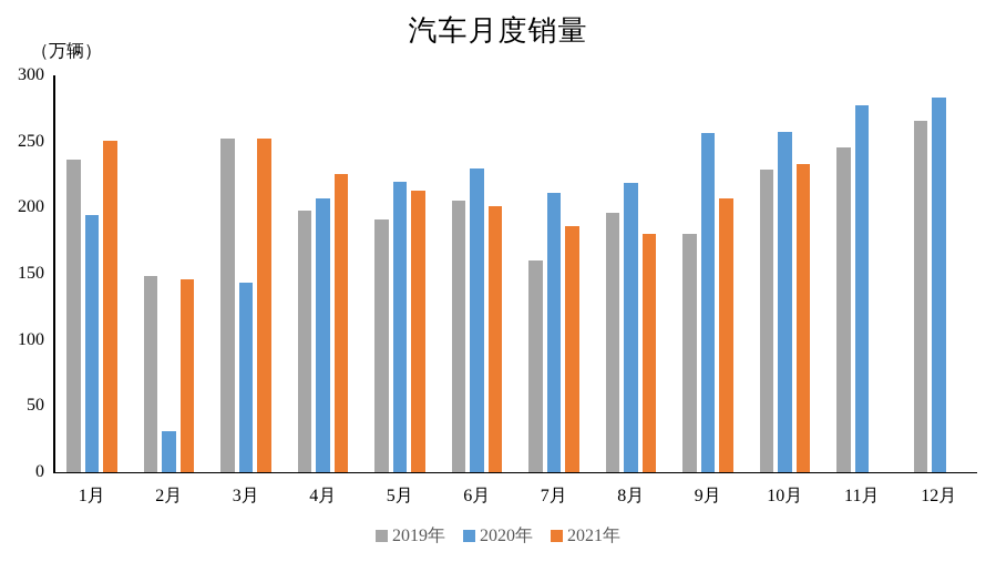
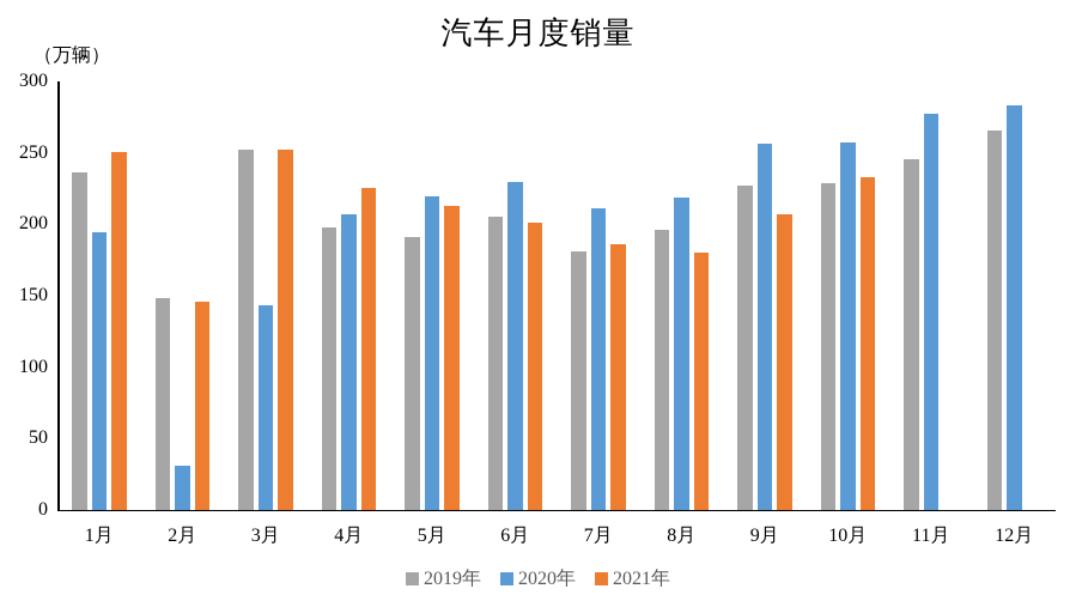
2019年/7月: 160 -> 181
2019年/9月: 180 -> 227
